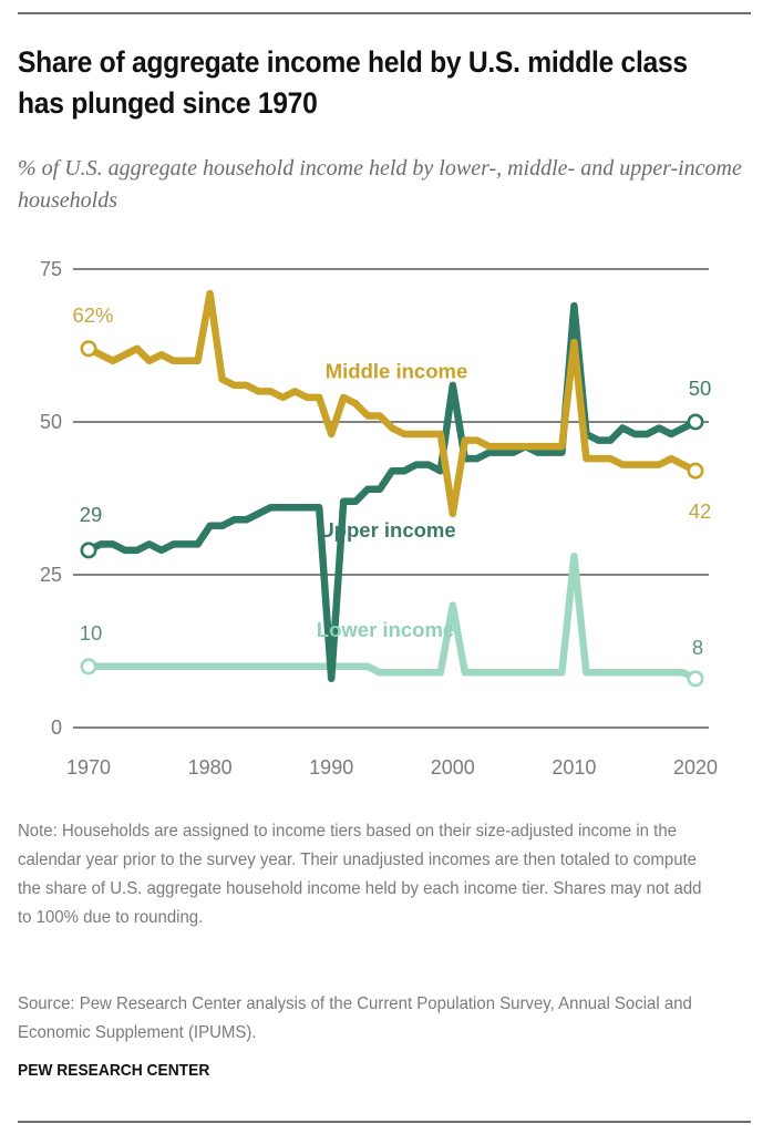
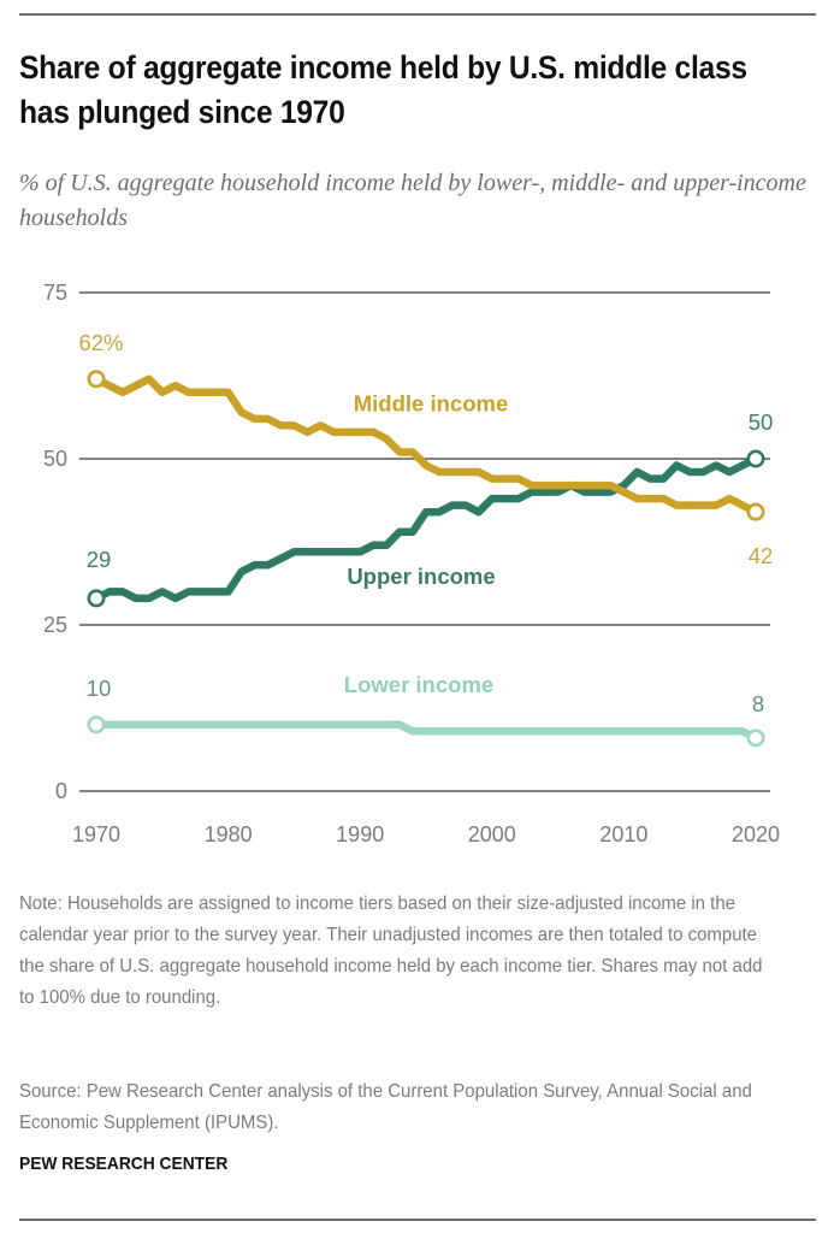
Middle income/1980: 71 -> 60
Upper income/1980: 33 -> 30
Middle income/1990: 48 -> 54
Upper income/1990: 8 -> 36
Middle income/2000: 35 -> 47
Upper income/2000: 56 -> 44
Lower income/2000: 20 -> 9
Middle income/2010: 63 -> 45
Upper income/2010: 69 -> 46
Lower income/2010: 28 -> 9
